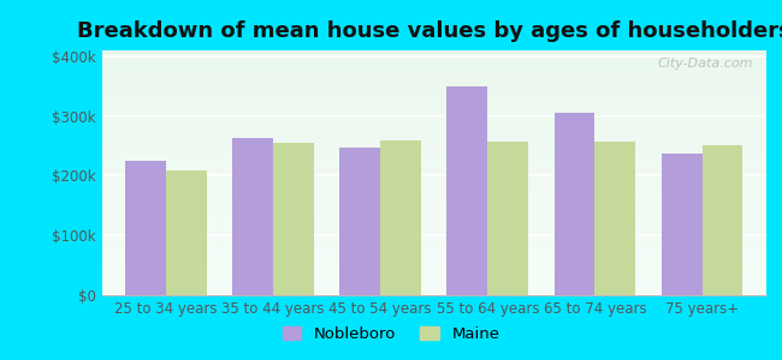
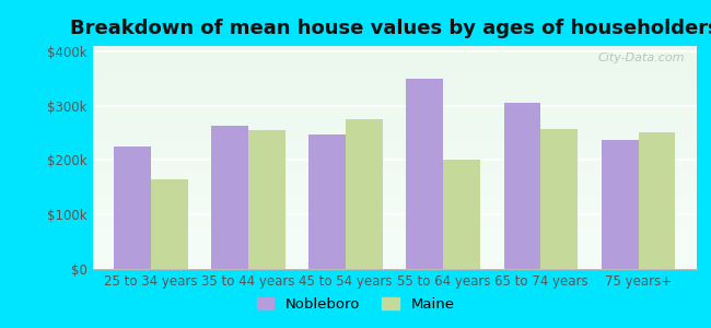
Maine/25 to 34 years: $210k -> $165k
Maine/45 to 54 years: $260k -> $275k
Maine/55 to 64 years: $257k -> $200k
